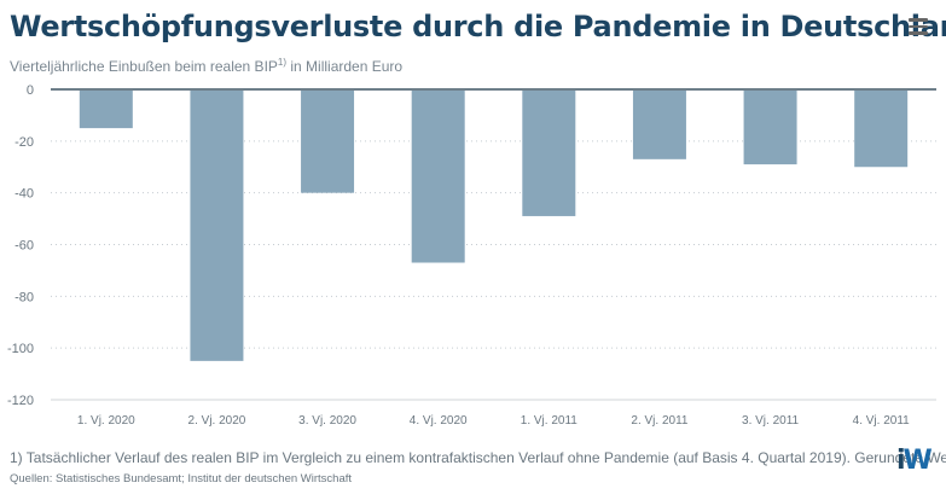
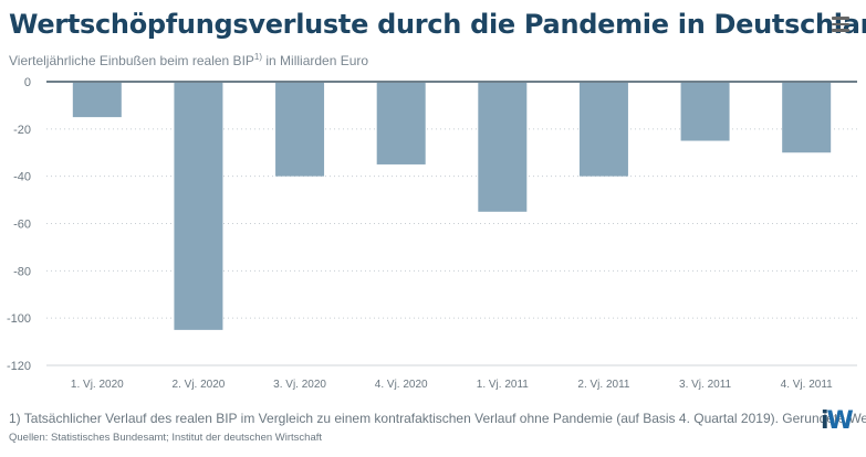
4. Vj. 2020: -67 -> -35
1. Vj. 2011: -49 -> -55
2. Vj. 2011: -27 -> -40
3. Vj. 2011: -29 -> -25
